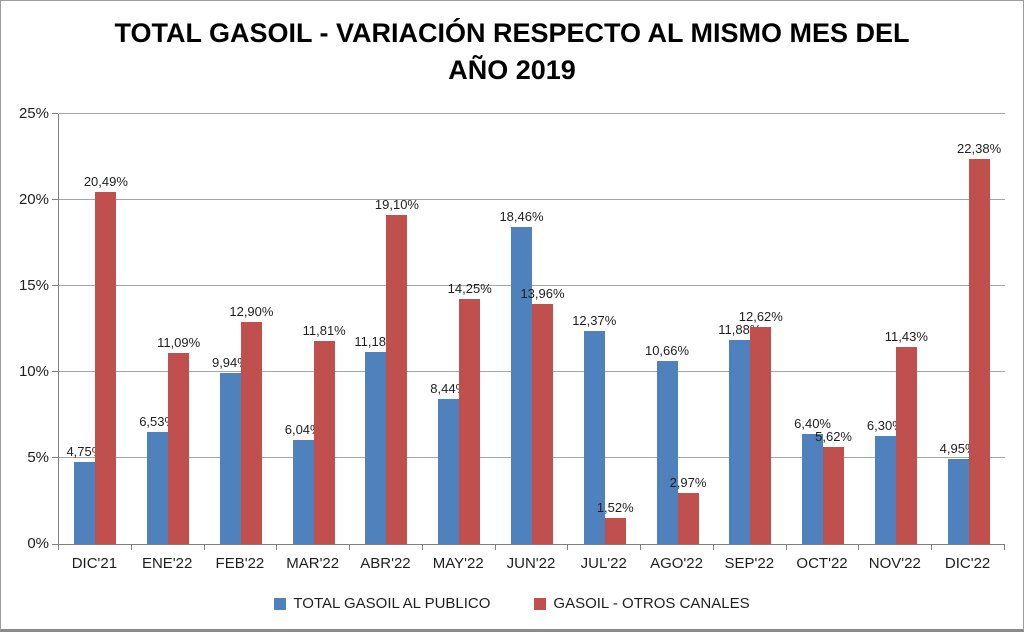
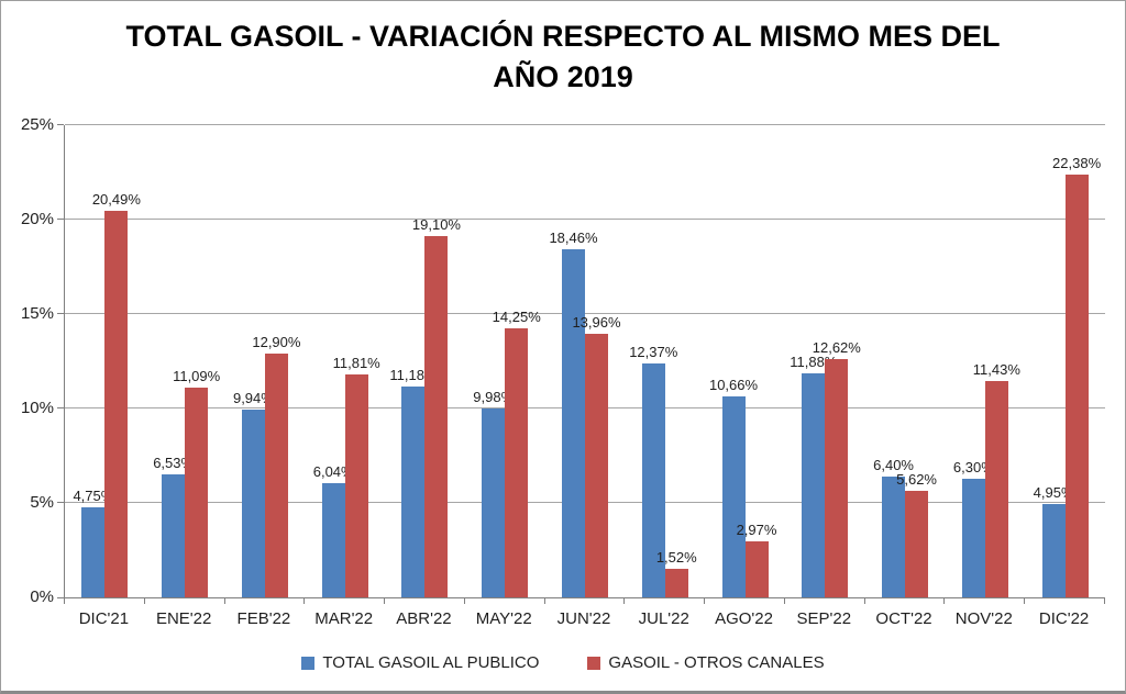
TOTAL GASOIL AL PUBLICO/MAY'22: 8,44% -> 9,98%
